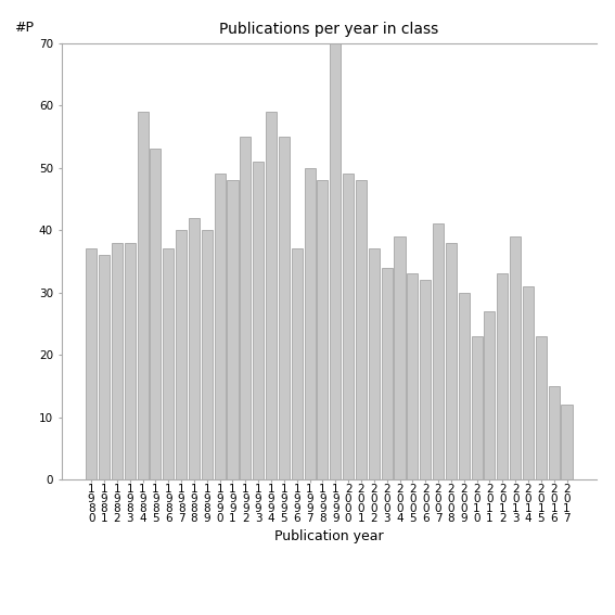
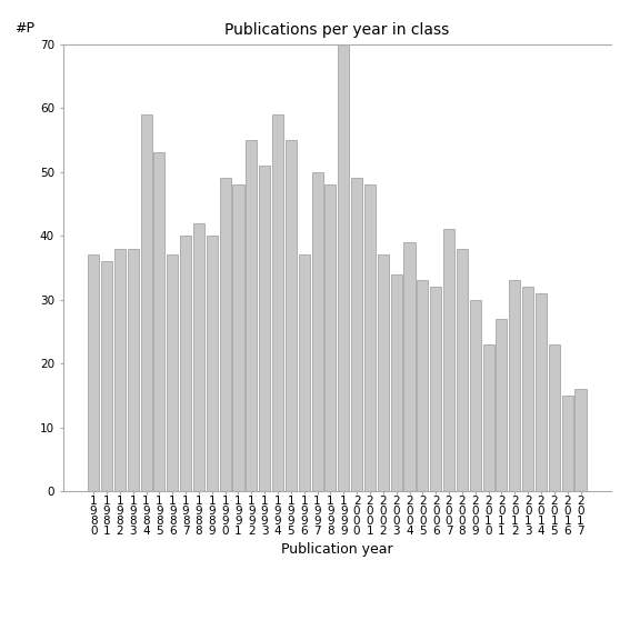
2 0 1 3: 39 -> 32
2 0 1 7: 12 -> 16
